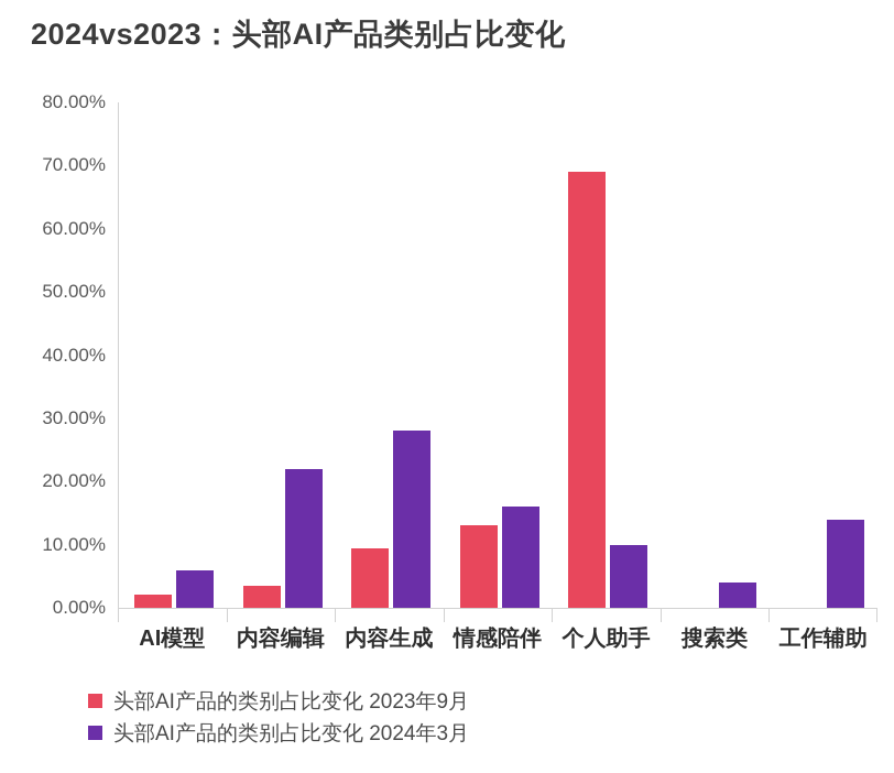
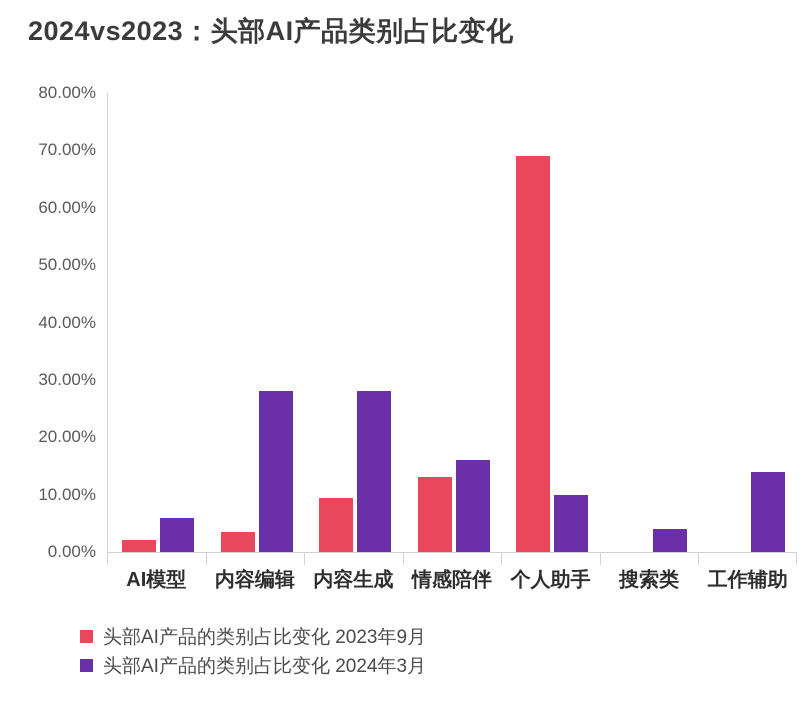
头部AI产品的类别占比变化 2024年3月/内容编辑: 22% -> 28%
